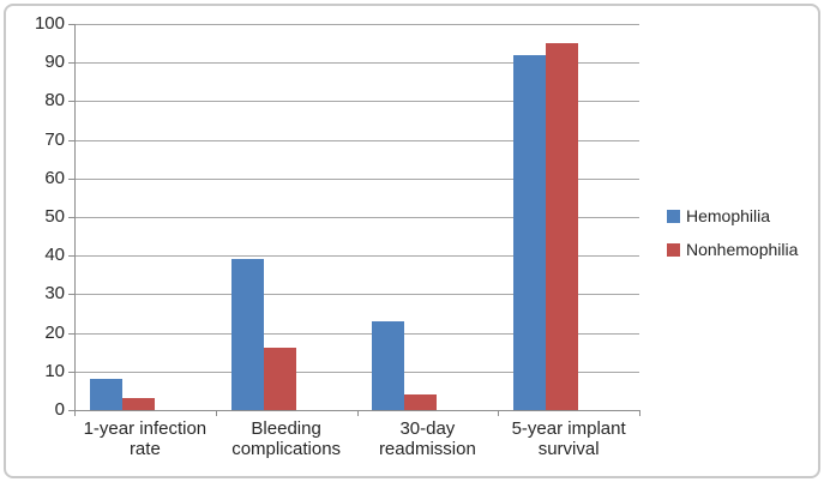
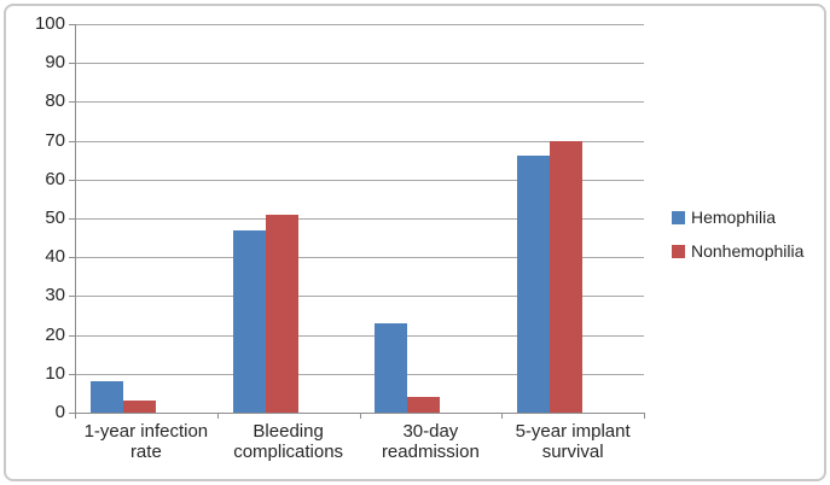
Hemophilia/Bleeding complications: 39 -> 47
Nonhemophilia/Bleeding complications: 16 -> 51
Hemophilia/5-year implant survival: 92 -> 66
Nonhemophilia/5-year implant survival: 95 -> 70
